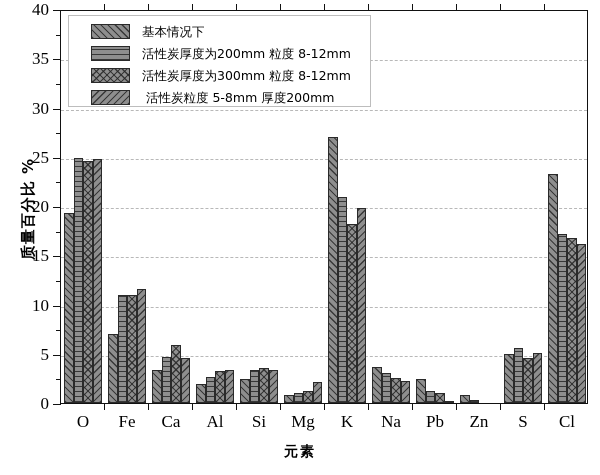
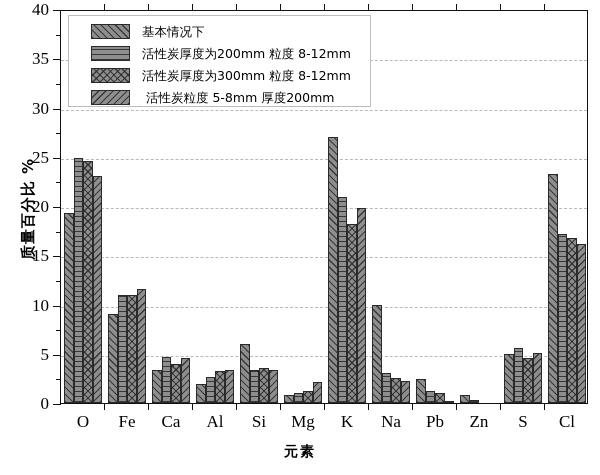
活性炭粒度 5-8mm 厚度200mm/O: 25 -> 23
基本情况下/Fe: 7 -> 9
活性炭厚度为300mm 粒度 8-12mm/Ca: 6 -> 4
基本情况下/Si: 2 -> 6
基本情况下/Na: 4 -> 10
